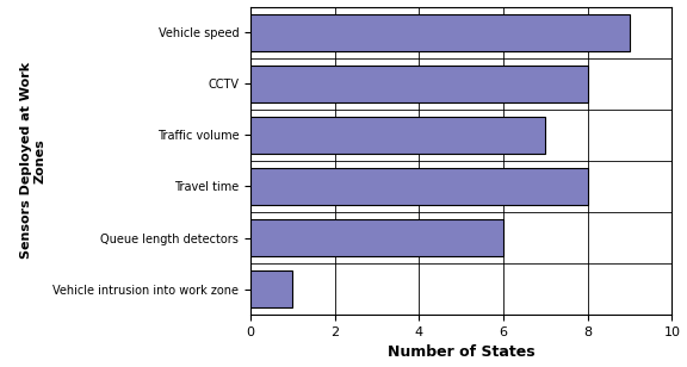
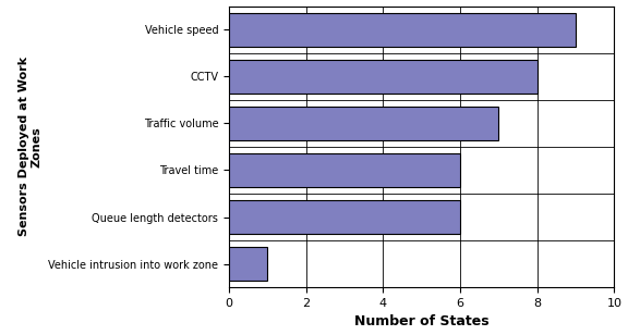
Travel time: 8 -> 6
